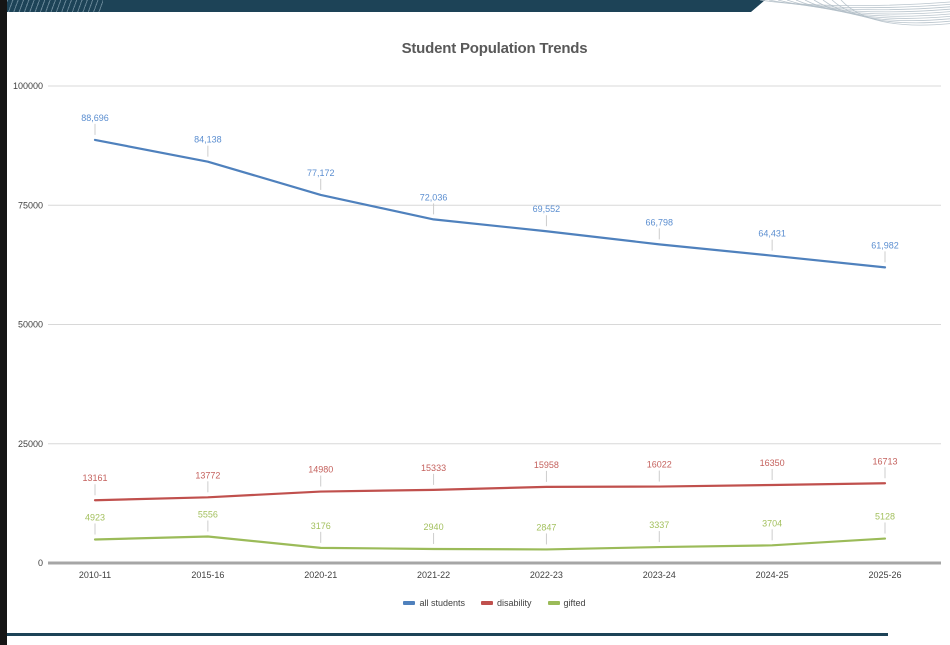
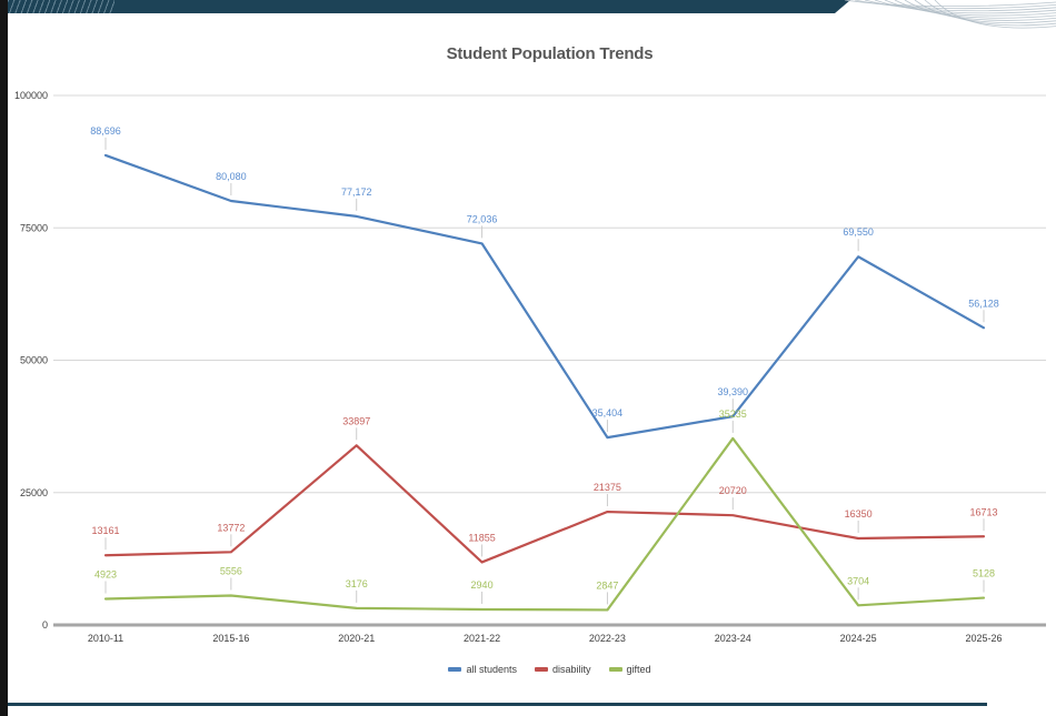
all students/2015-16: 84,138 -> 80,080
disability/2020-21: 14980 -> 33897
disability/2021-22: 15333 -> 11855
all students/2022-23: 69,552 -> 35,404
disability/2022-23: 15958 -> 21375
all students/2023-24: 66,798 -> 39,390
disability/2023-24: 16022 -> 20720
gifted/2023-24: 3337 -> 35235
all students/2024-25: 64,431 -> 69,550
all students/2025-26: 61,982 -> 56,128
